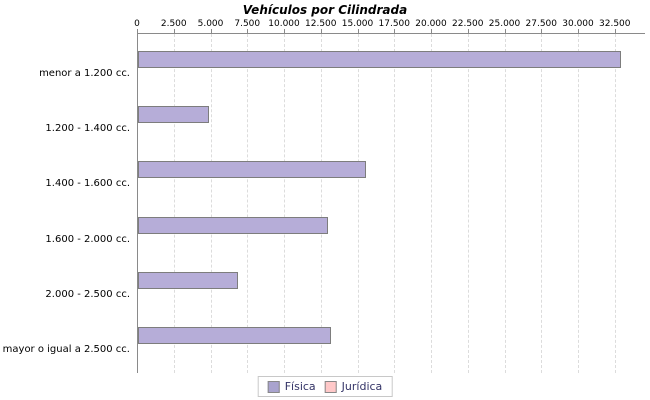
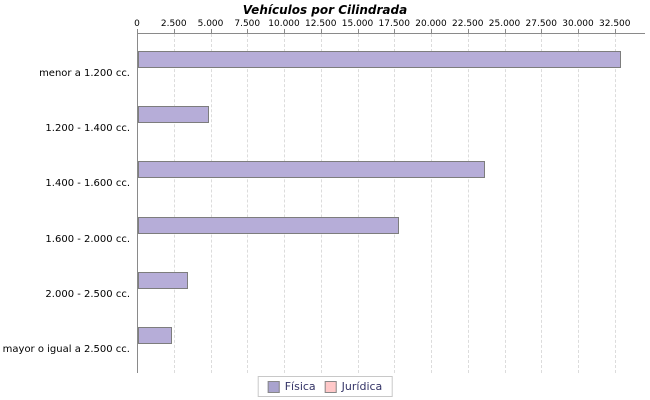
Física/1.400 - 1.600 cc.: 15400 -> 23500
Física/1.600 - 2.000 cc.: 12800 -> 17600
Física/2.000 - 2.500 cc.: 6700 -> 3200
Física/mayor o igual a 2.500 cc.: 13000 -> 2200
